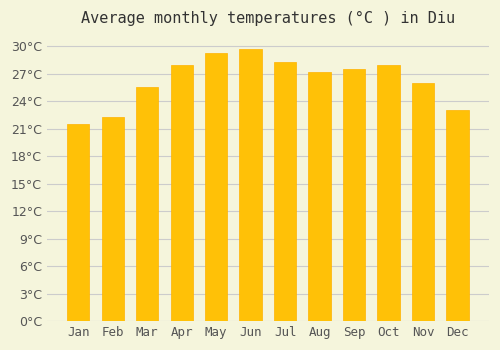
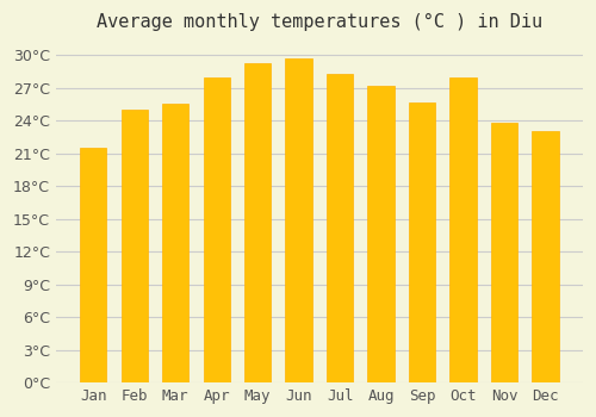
Feb: 22.3°C -> 25.0°C
Sep: 27.5°C -> 25.6°C
Nov: 26.0°C -> 23.8°C
